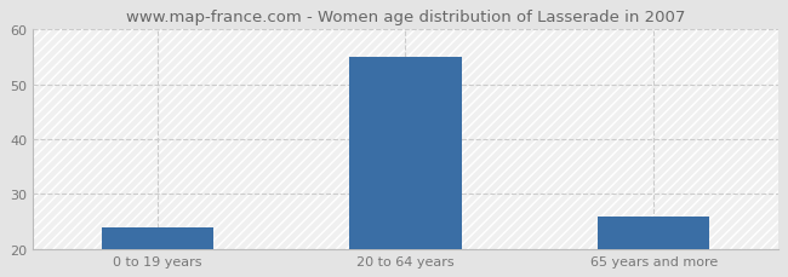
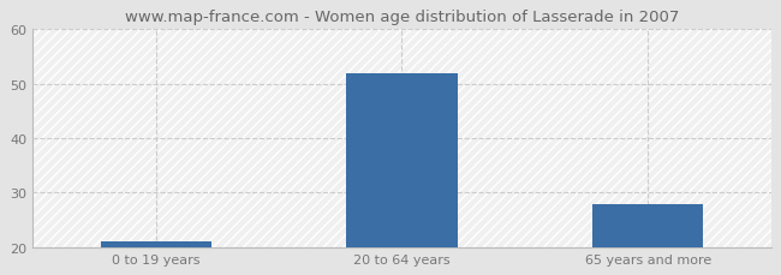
0 to 19 years: 24 -> 21
20 to 64 years: 55 -> 52
65 years and more: 26 -> 28
